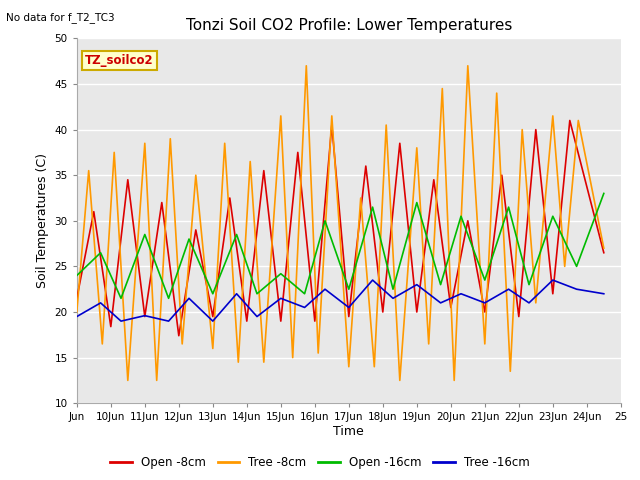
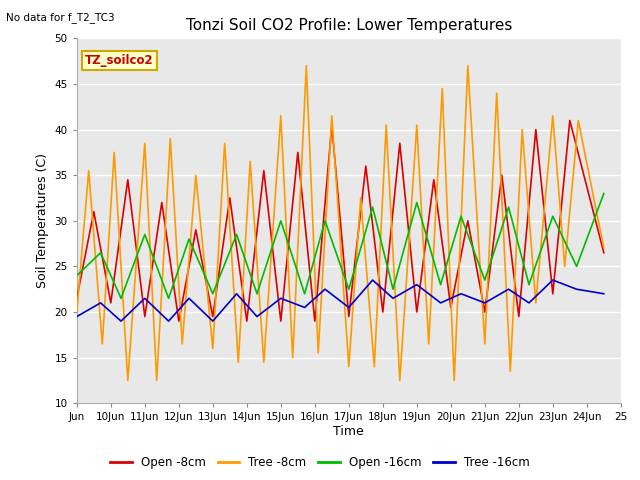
Open -8cm/10Jun: 18.4 -> 21.0
Tree -16cm/11Jun: 19.6 -> 21.5
Open -8cm/12Jun: 17.4 -> 19.0
Open -16cm/15Jun: 24.2 -> 30.0
Tree -8cm/19Jun: 38.0 -> 40.5
